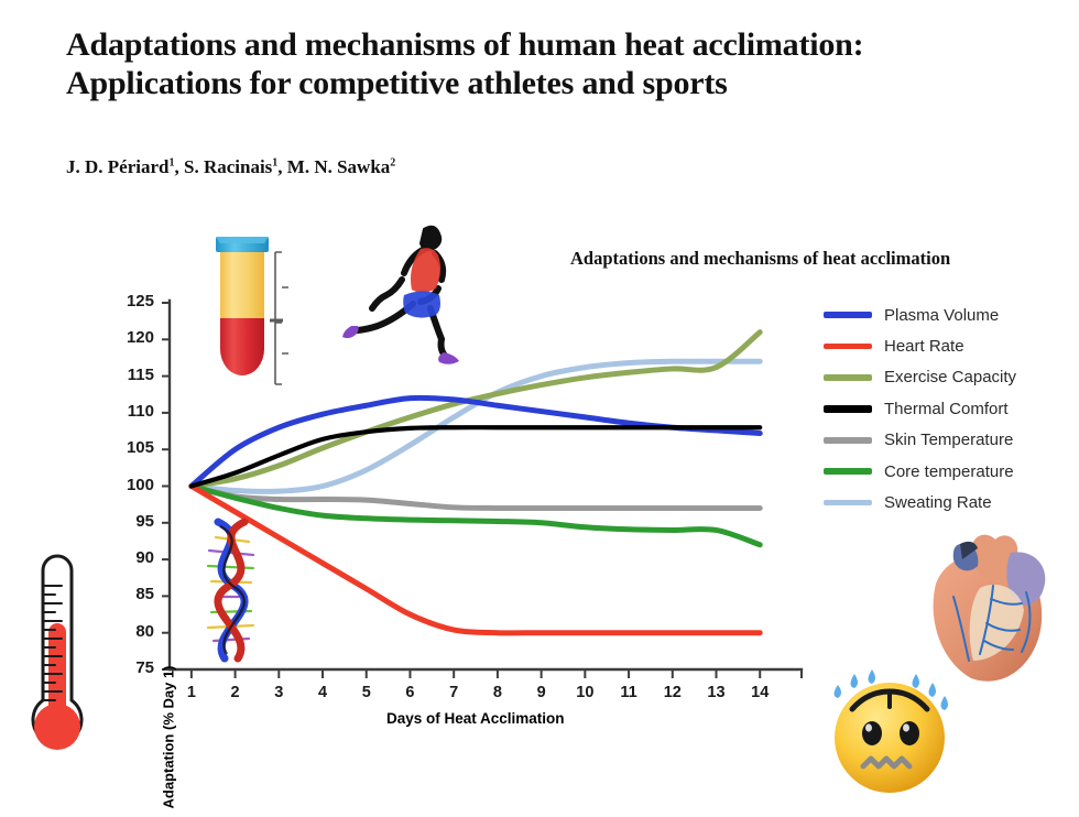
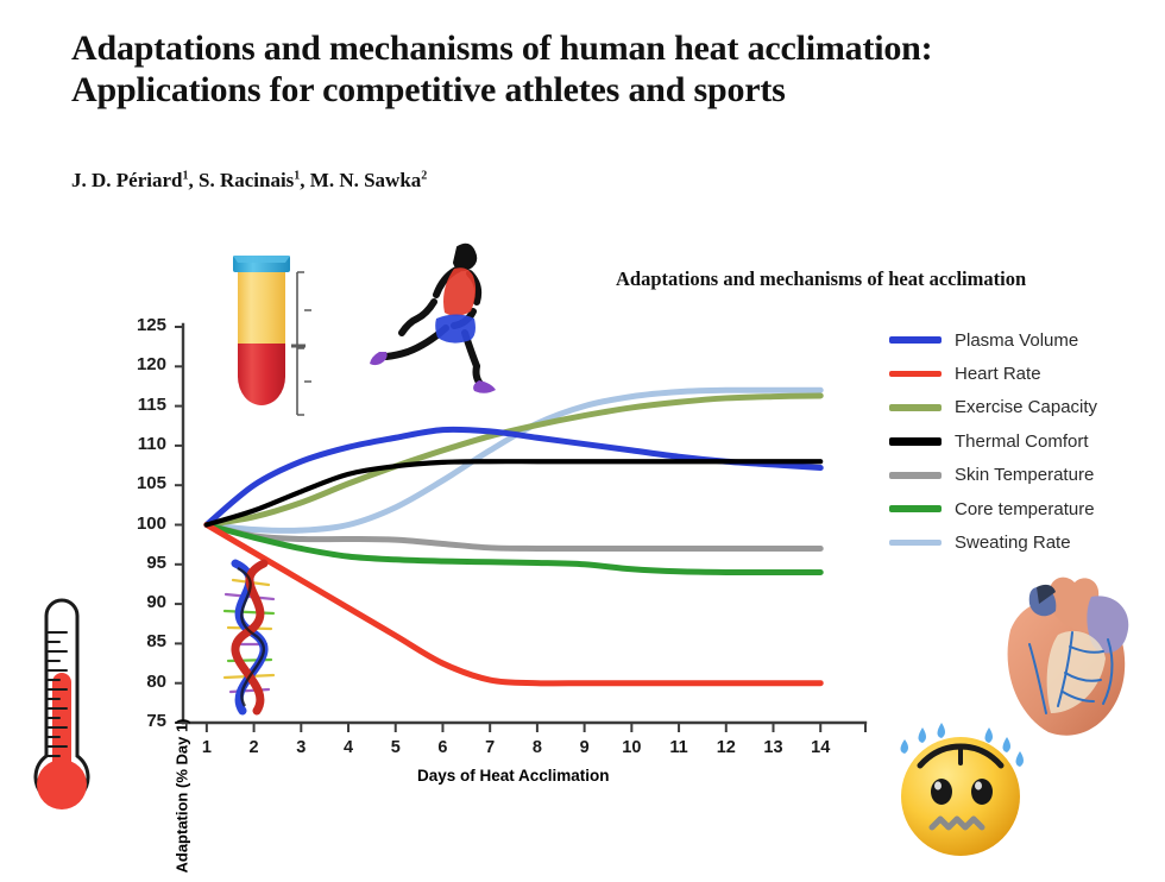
Exercise Capacity/14: 121 -> 116
Core temperature/14: 92 -> 94
